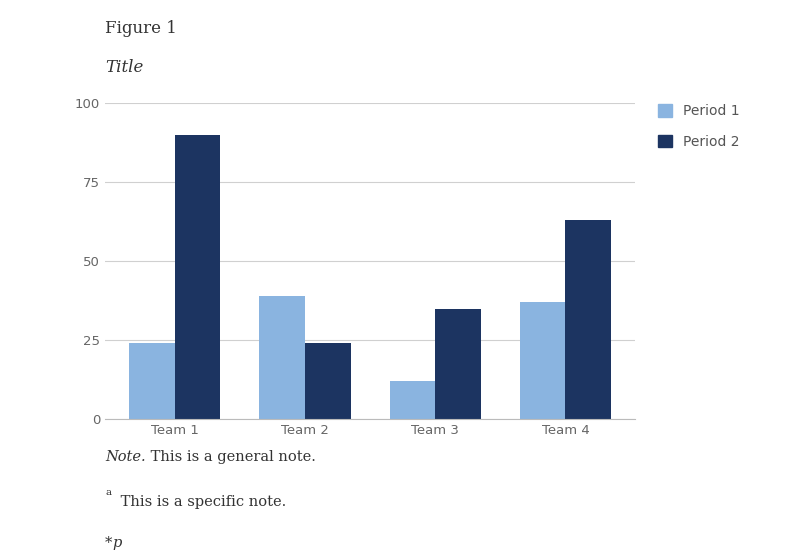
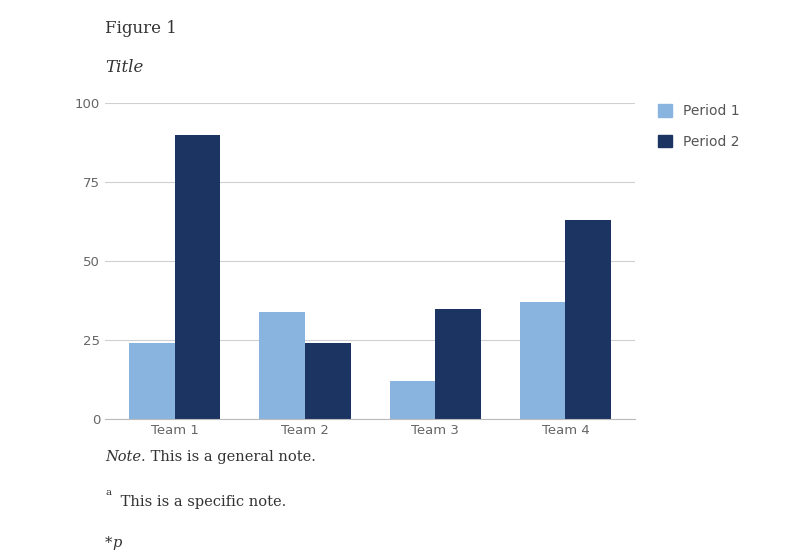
Period 1/Team 2: 39 -> 34
